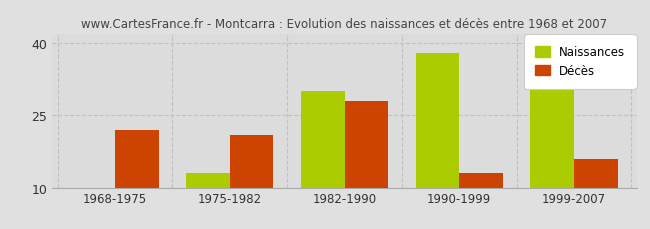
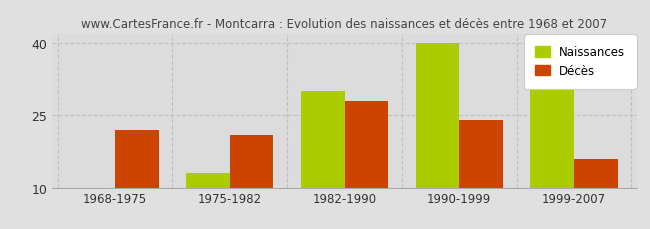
Naissances/1990-1999: 38 -> 40
Décès/1990-1999: 13 -> 24
